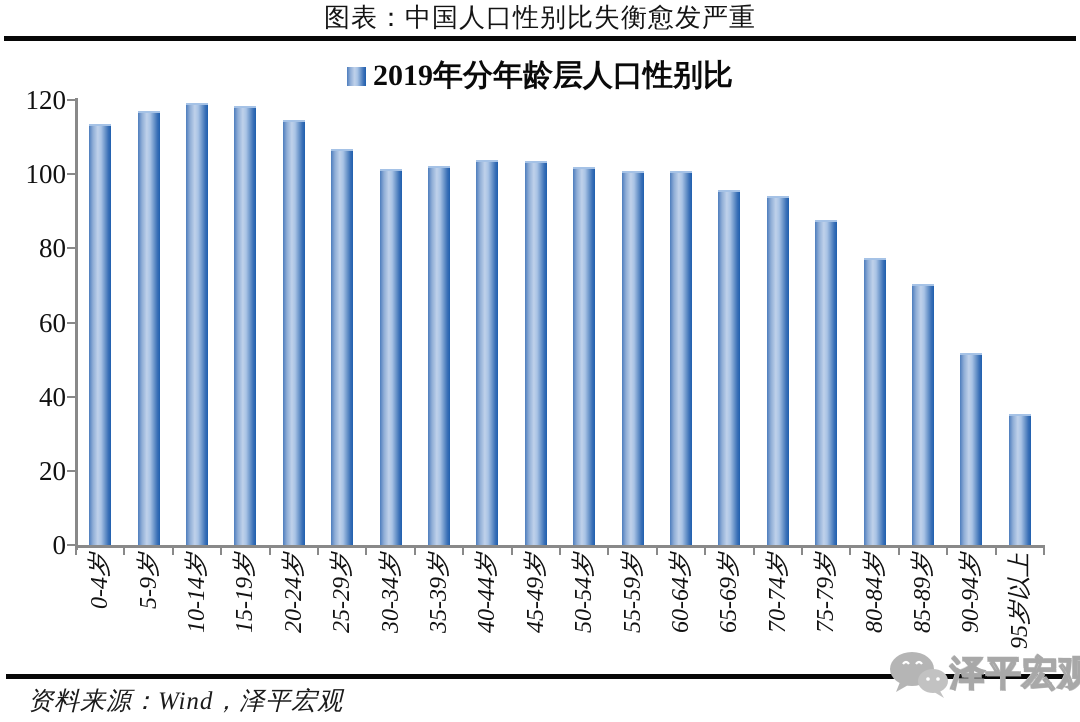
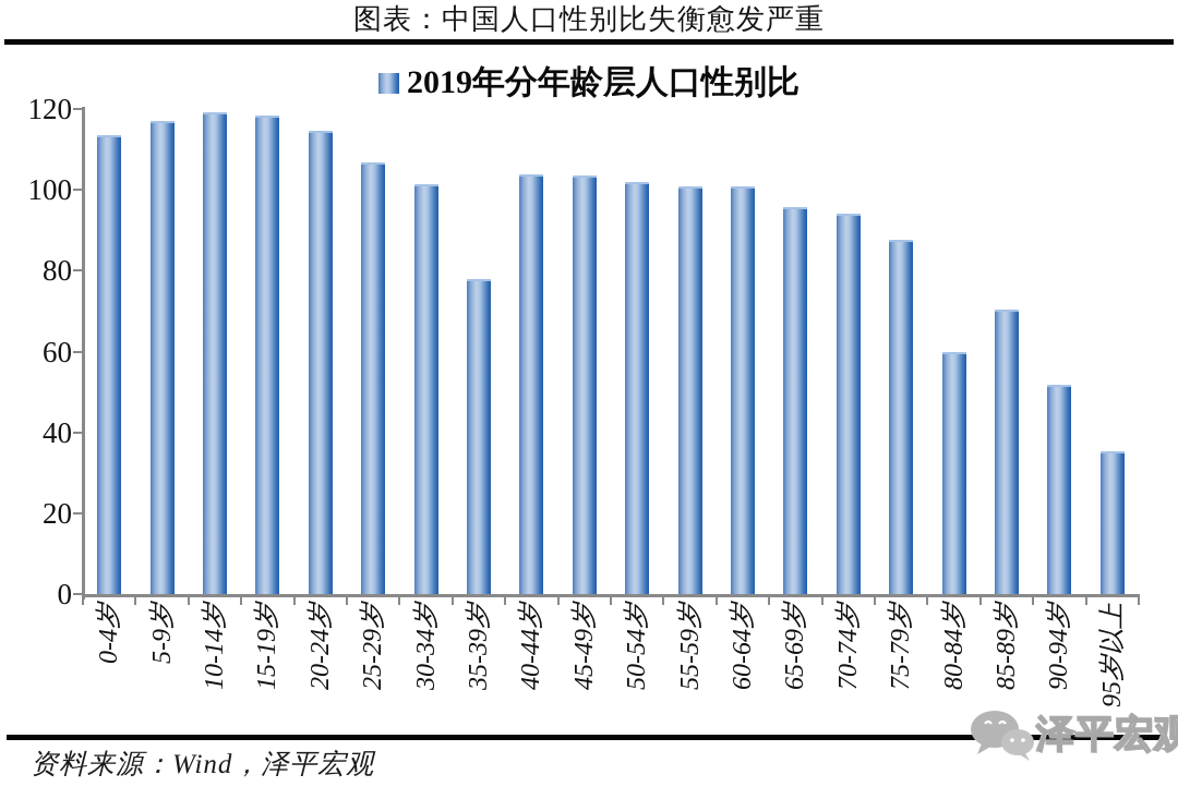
35-39岁: 102 -> 78
80-84岁: 77 -> 60
